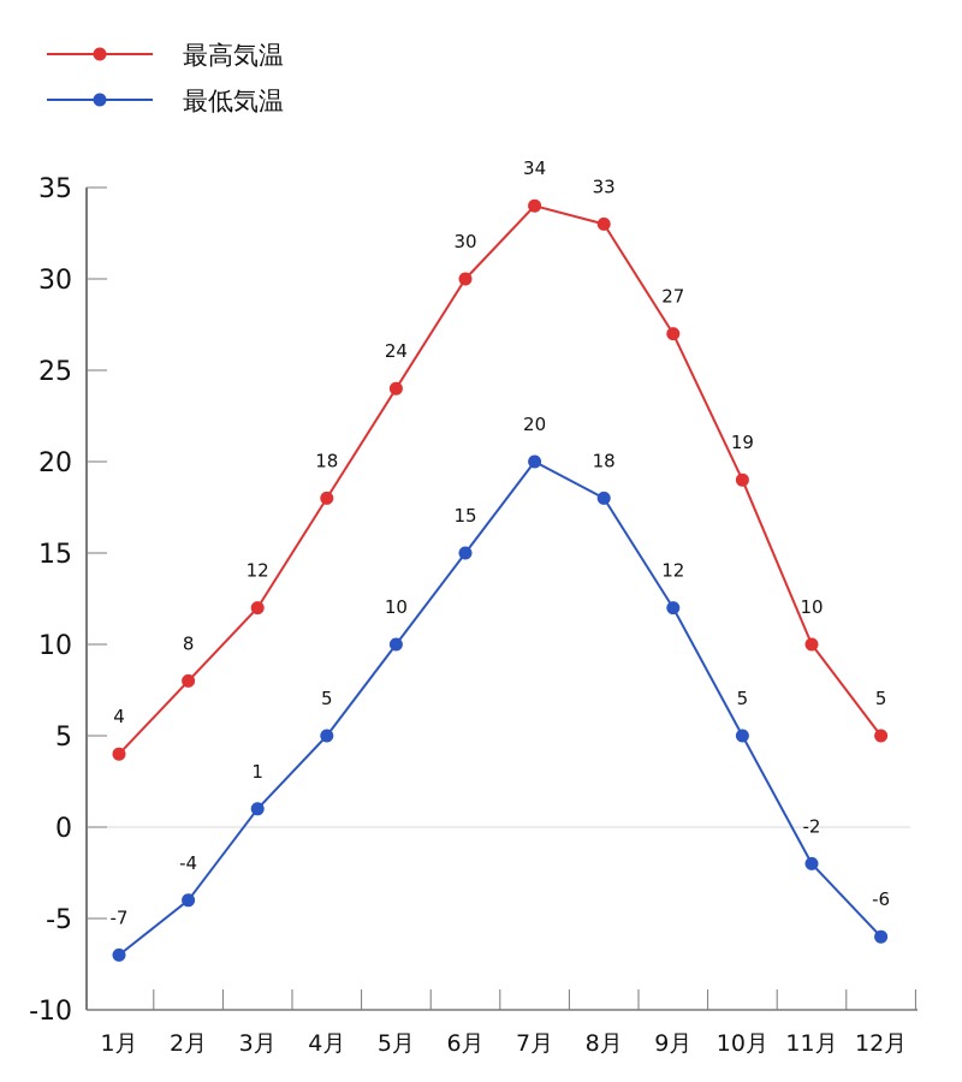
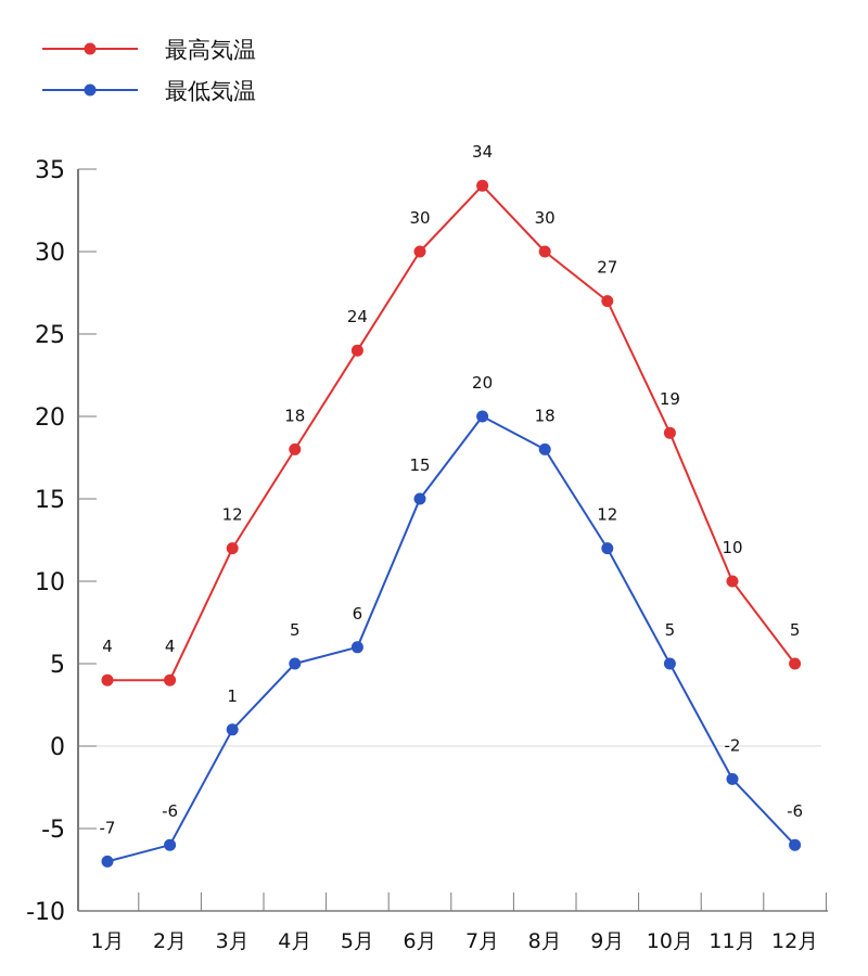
最高気温/2月: 8 -> 4
最低気温/2月: -4 -> -6
最低気温/5月: 10 -> 6
最高気温/8月: 33 -> 30
